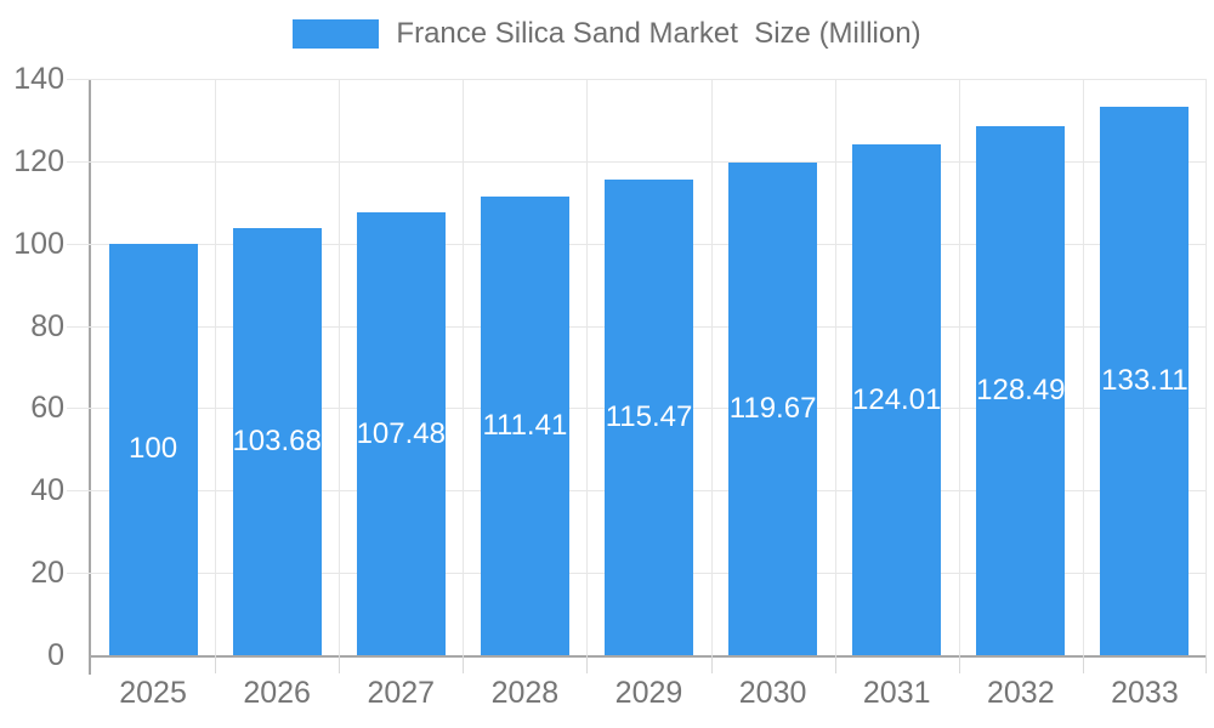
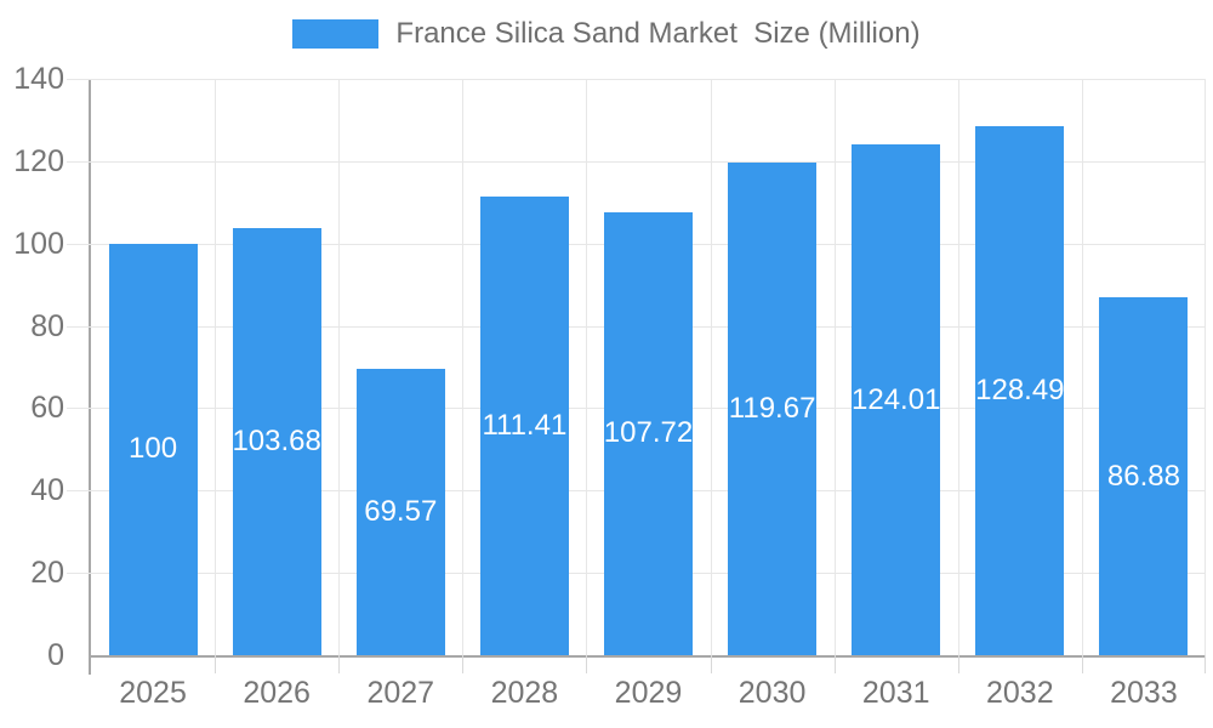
2027: 107.48 -> 69.57
2029: 115.47 -> 107.72
2033: 133.11 -> 86.88
